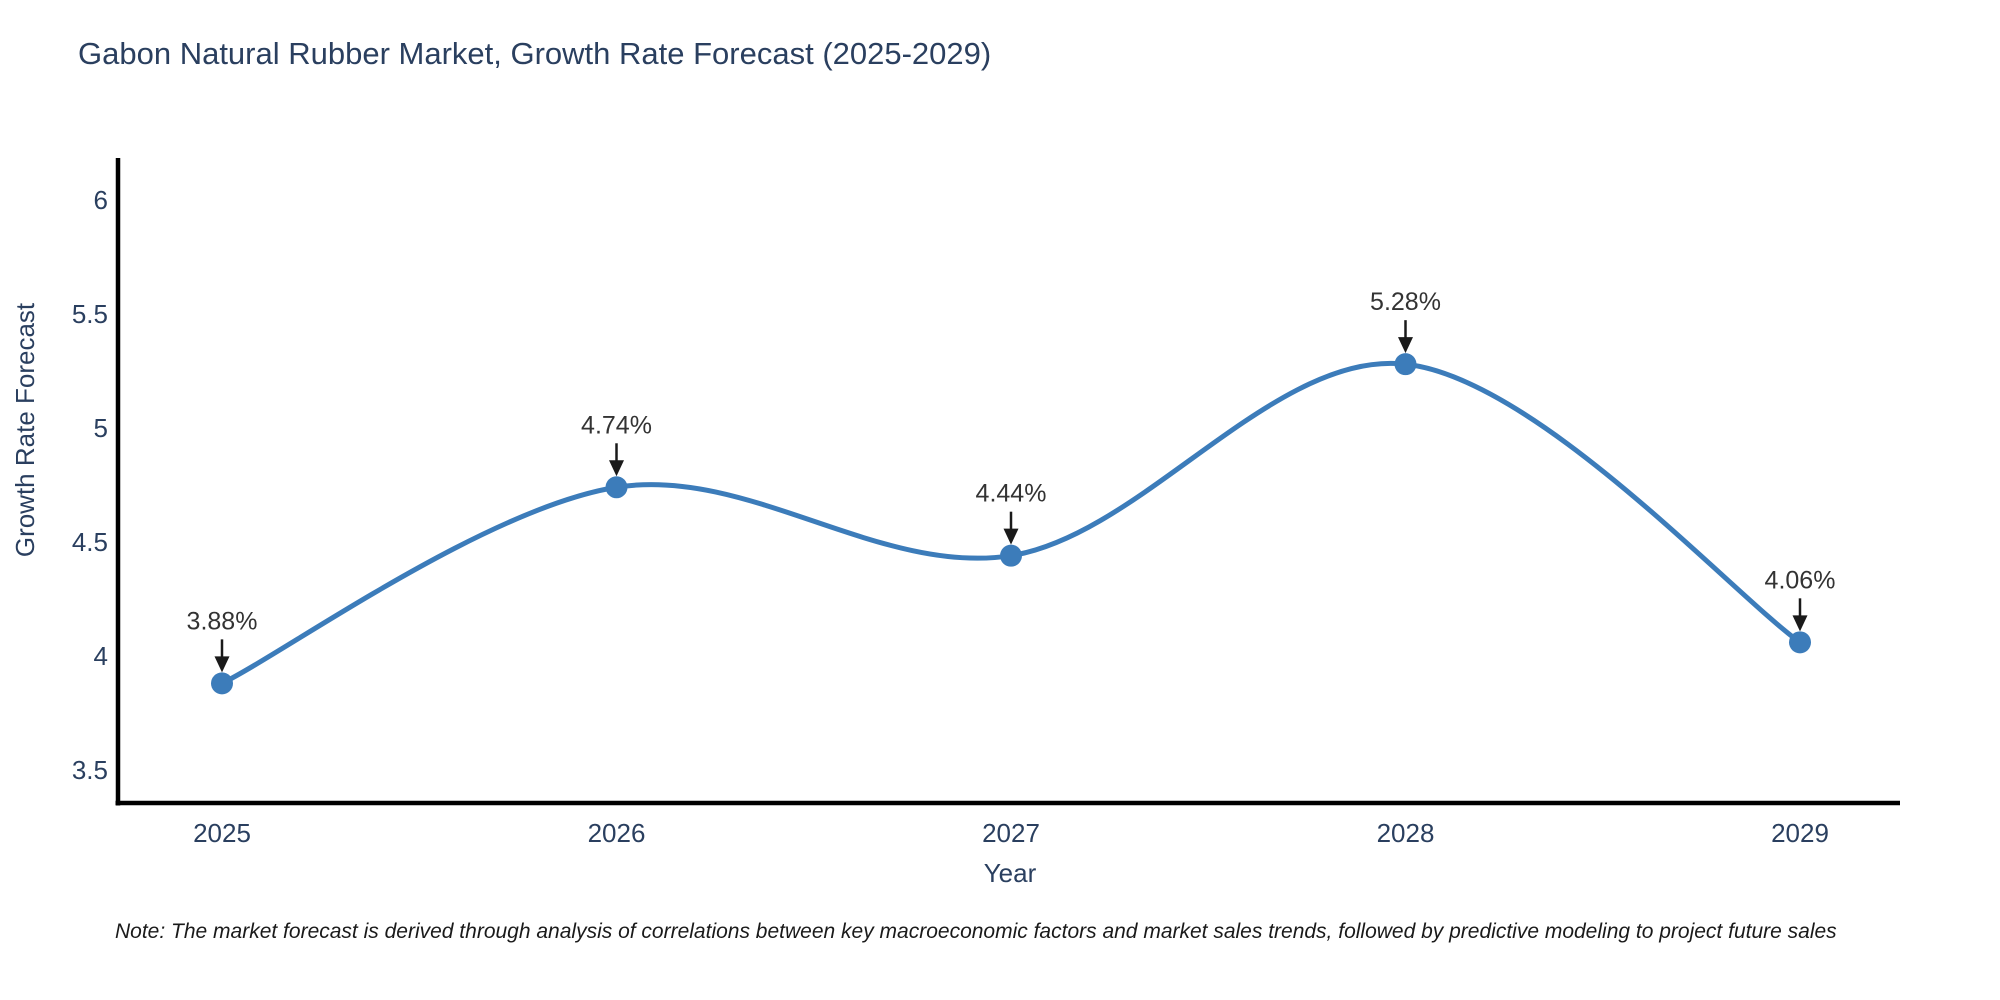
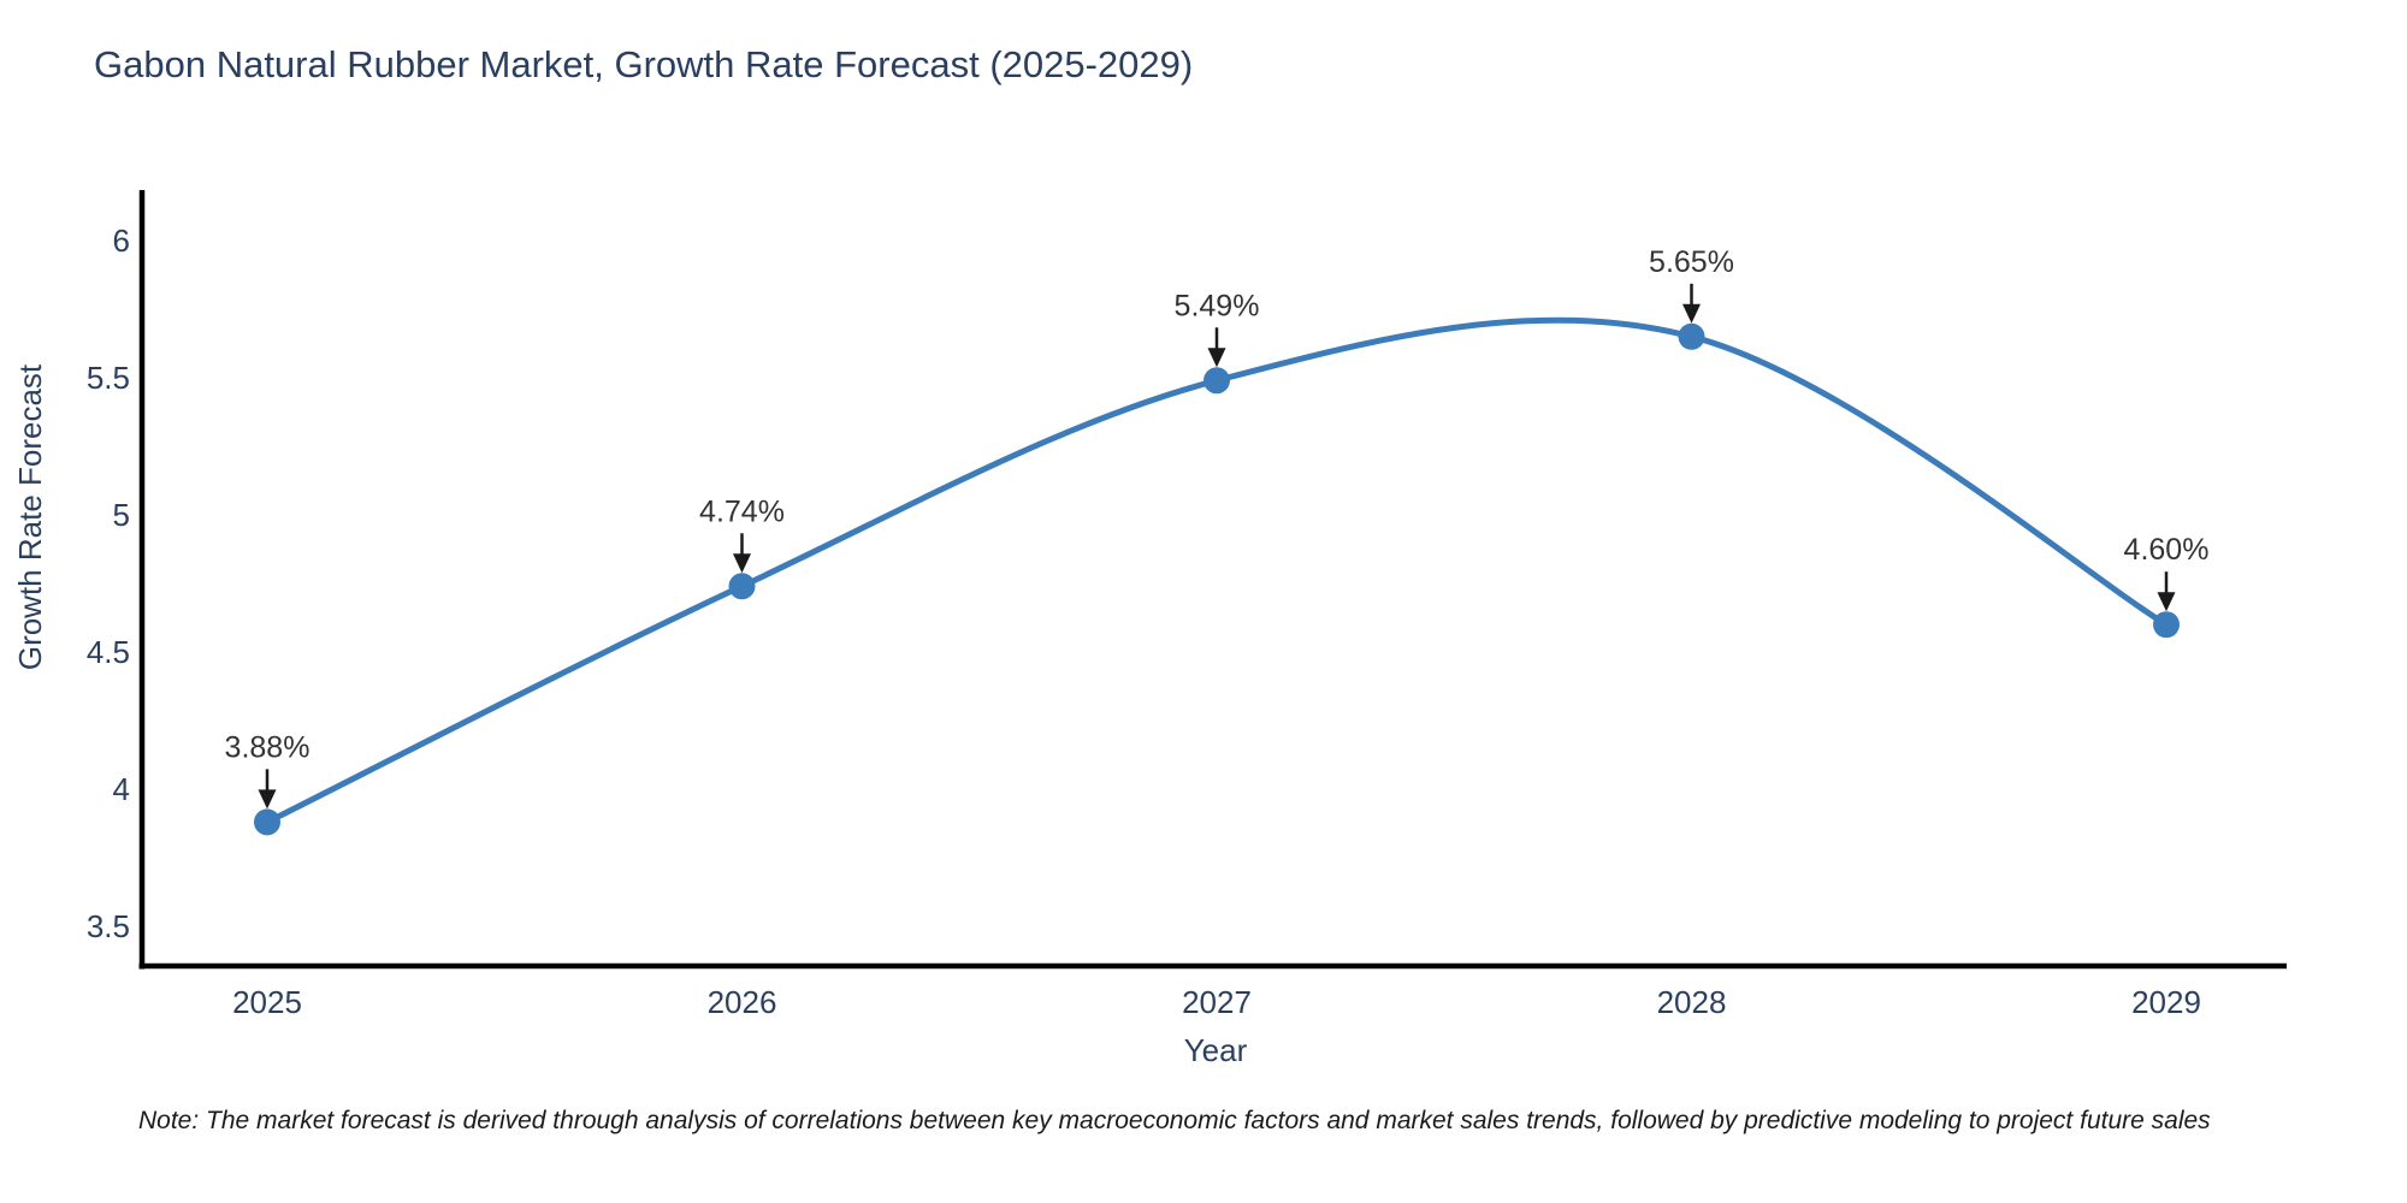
2027: 4.44% -> 5.49%
2028: 5.28% -> 5.65%
2029: 4.06% -> 4.60%
